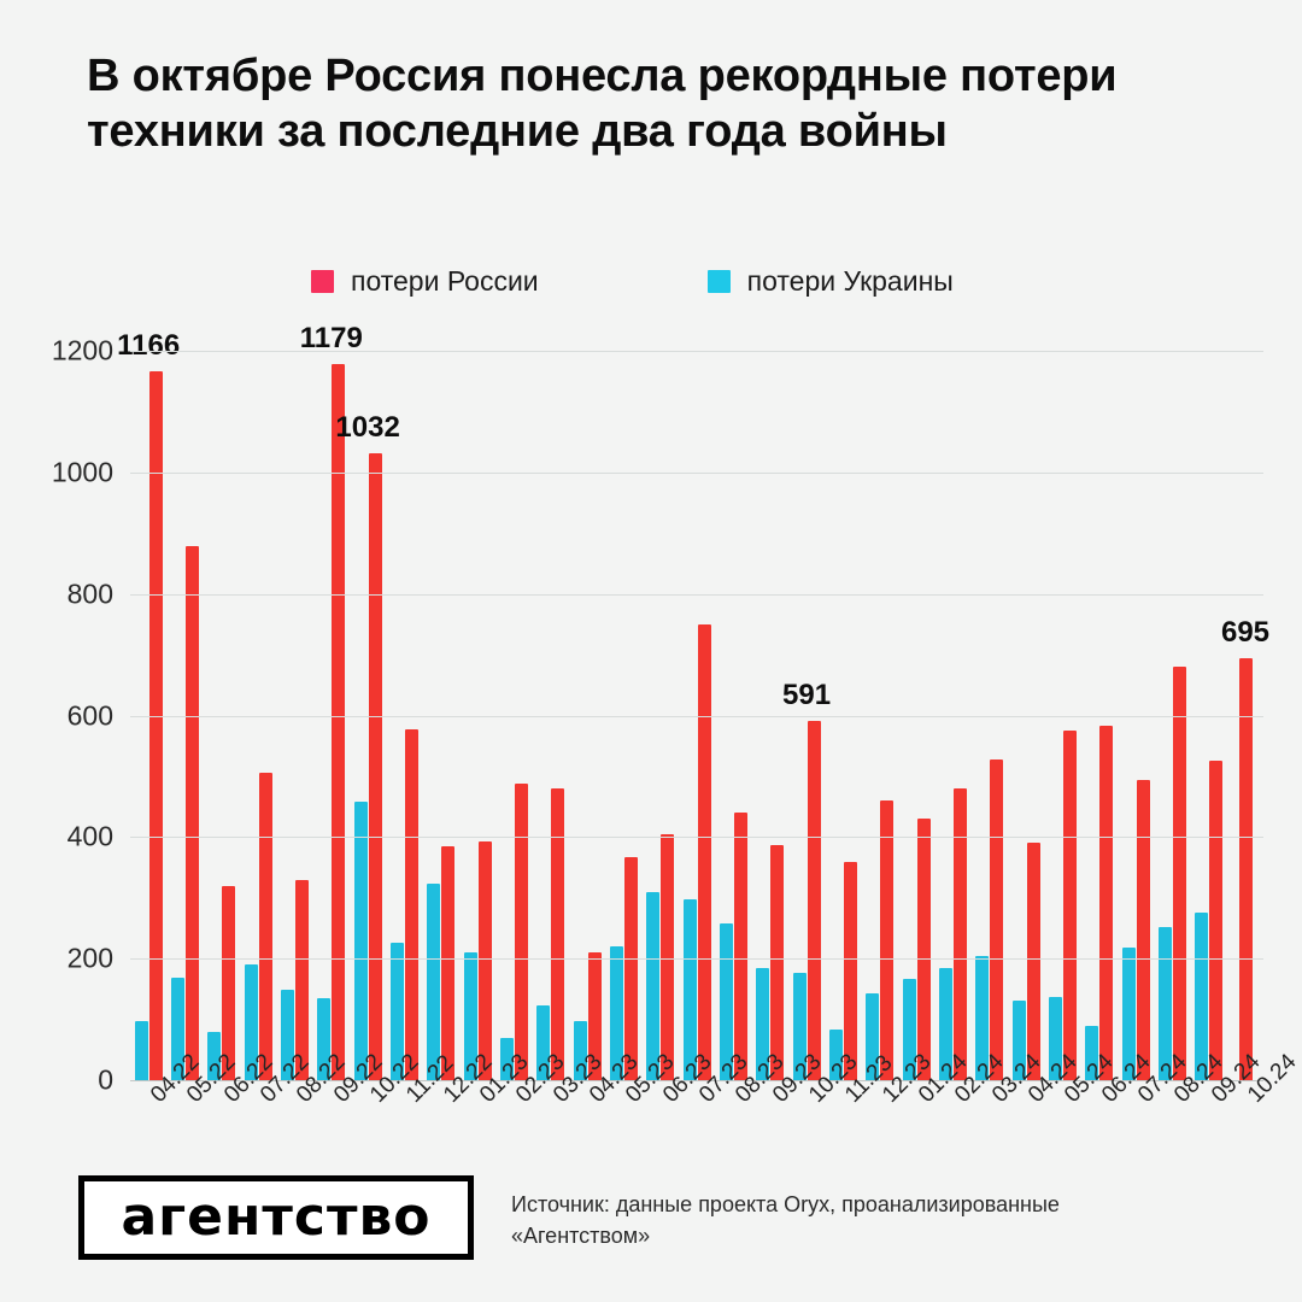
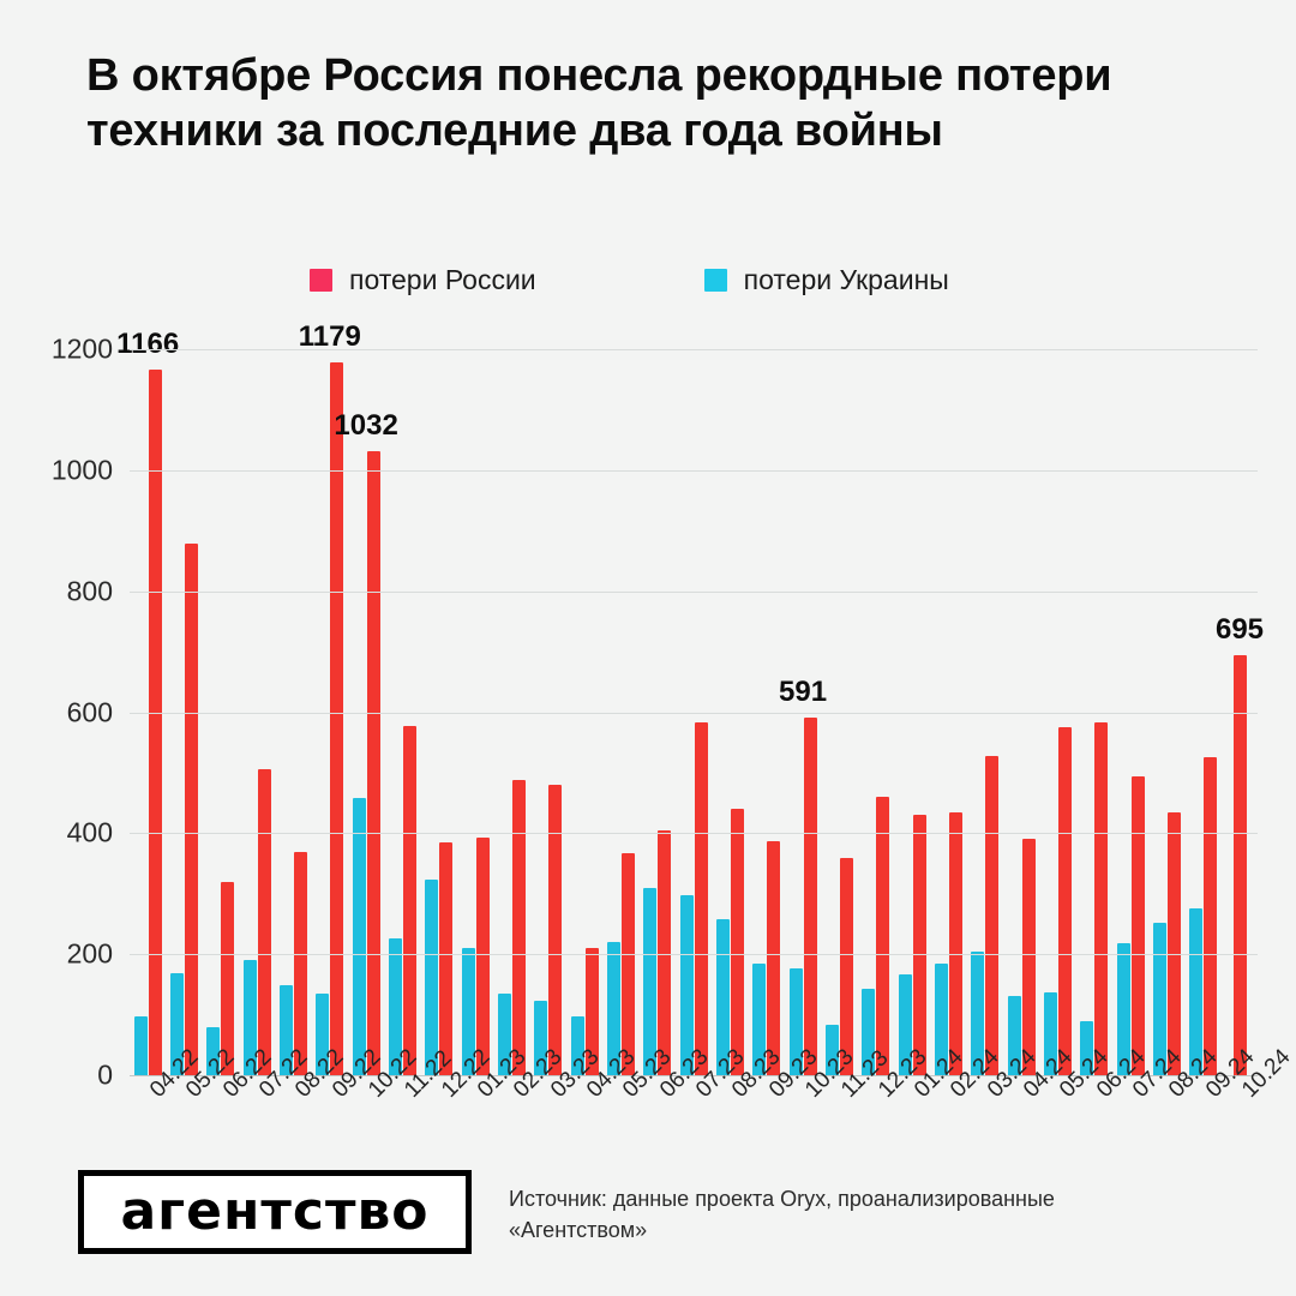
потери России/08.22: 330 -> 370
потери Украины/02.23: 70 -> 130
потери России/07.23: 750 -> 580
потери России/02.24: 480 -> 440
потери России/08.24: 680 -> 430
